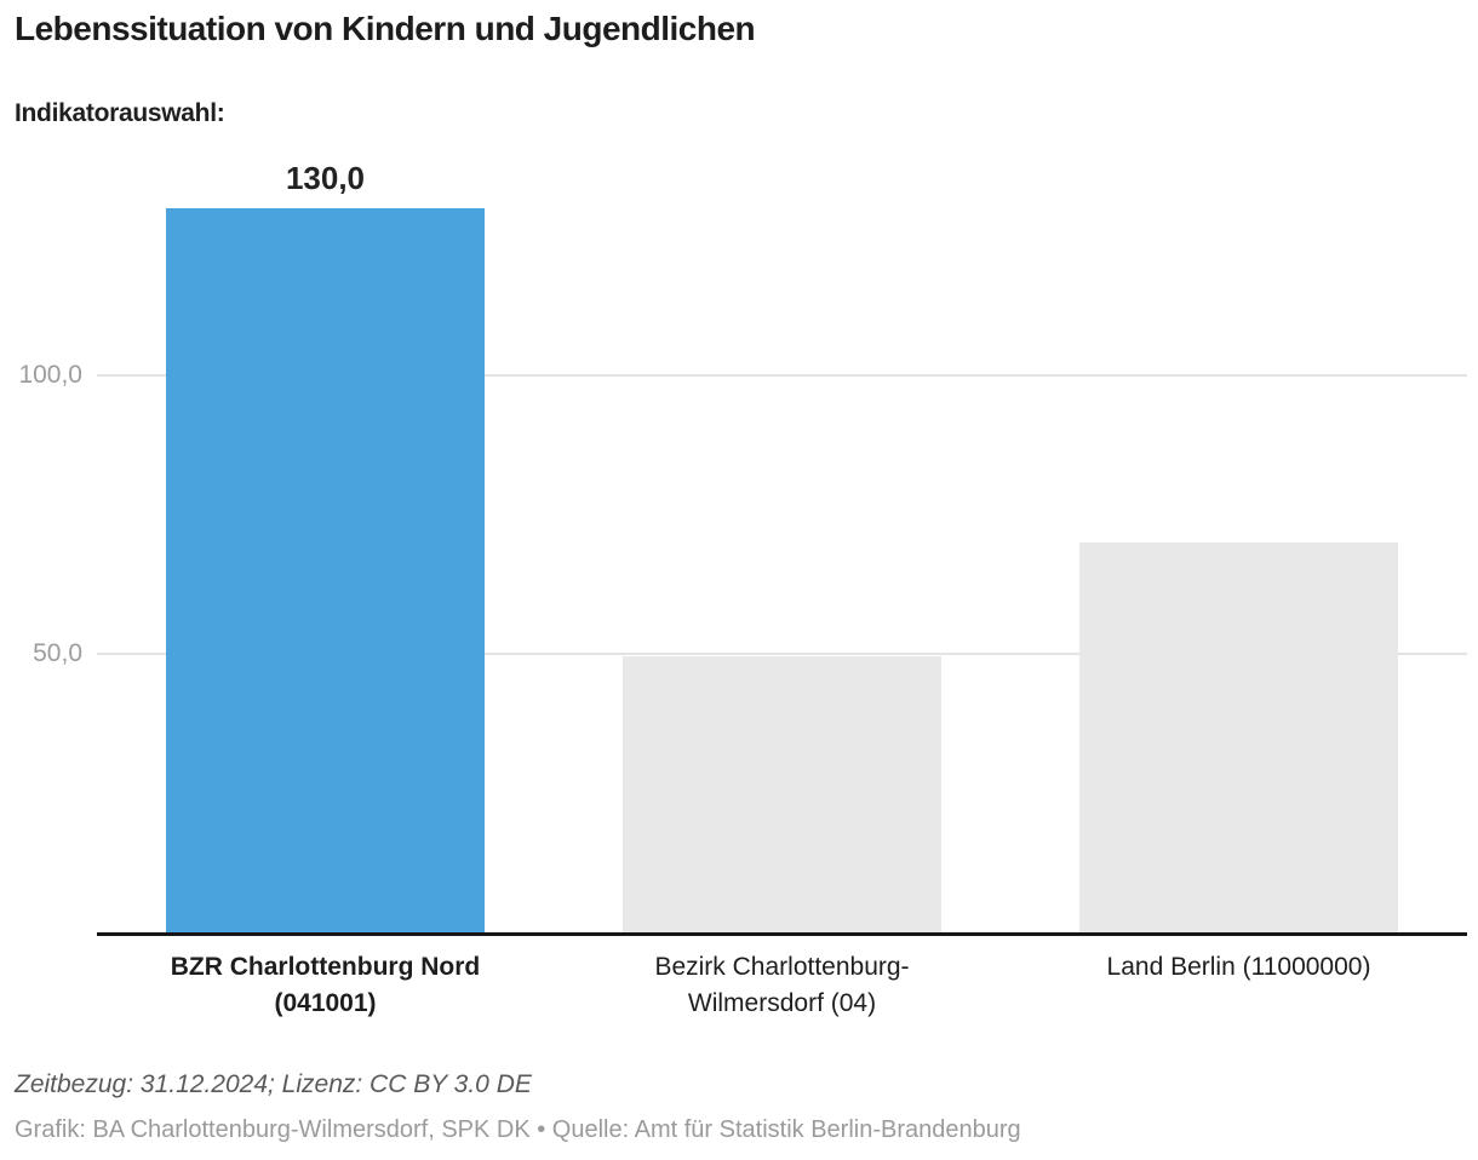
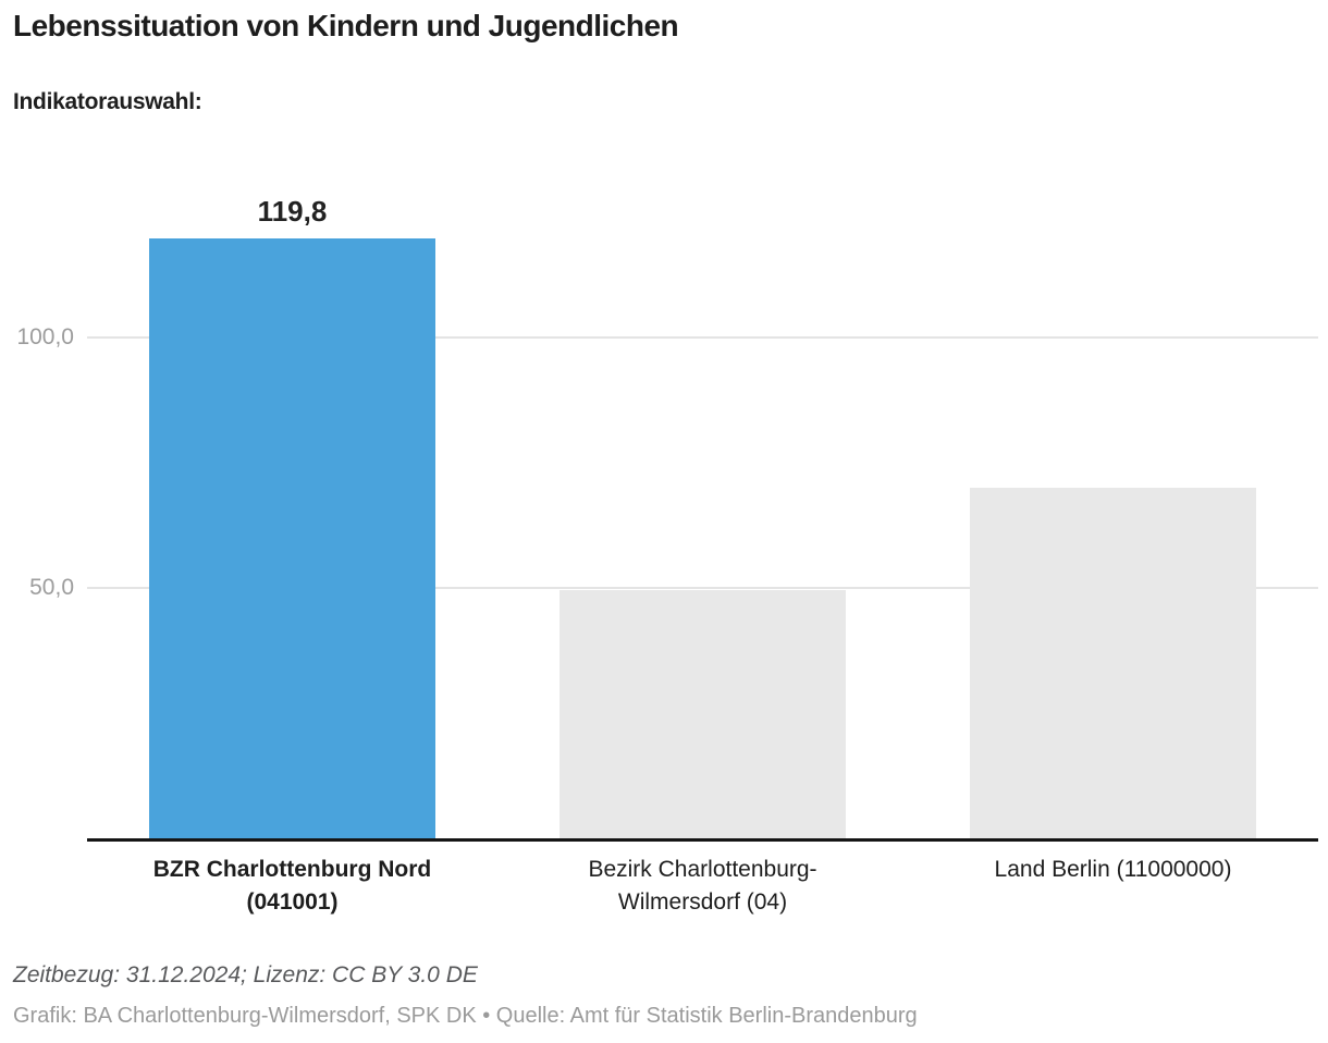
BZR Charlottenburg Nord (041001): 130,0 -> 119,8
